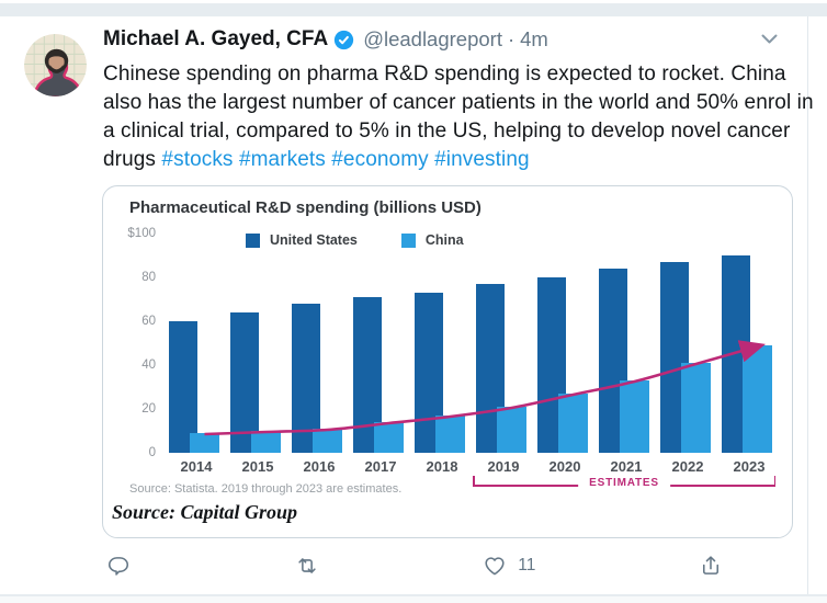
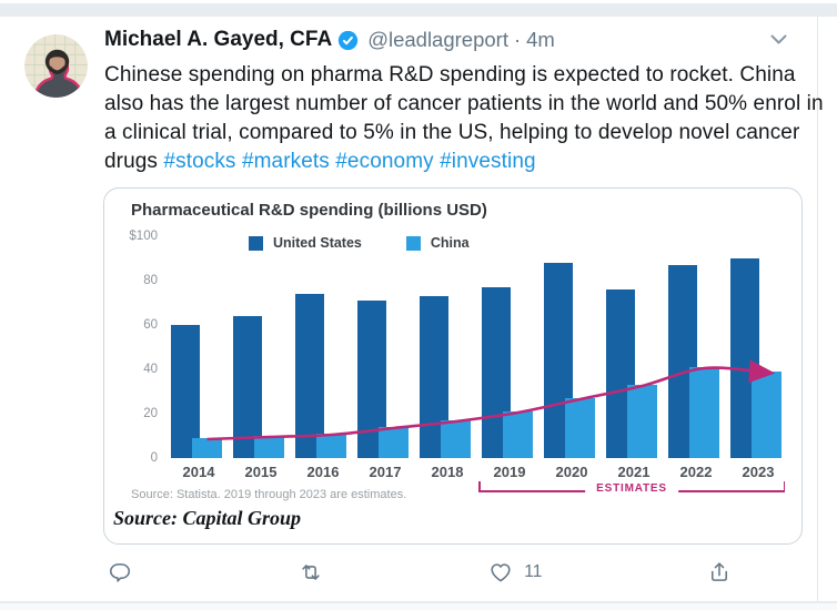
United States/2016: $68 -> $74
United States/2020: $80 -> $88
United States/2021: $84 -> $76
China/2023: $49 -> $39
